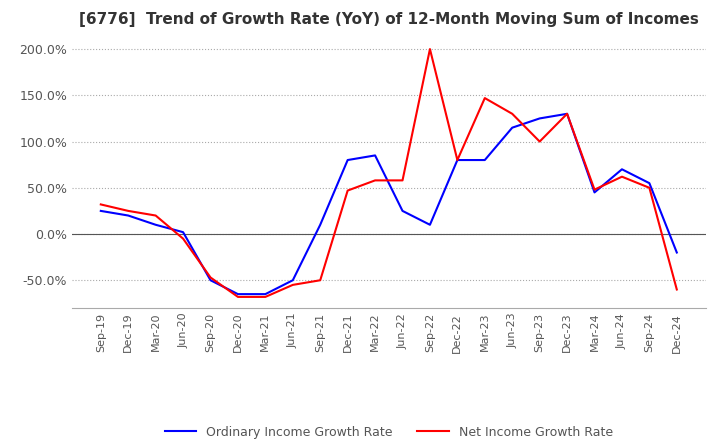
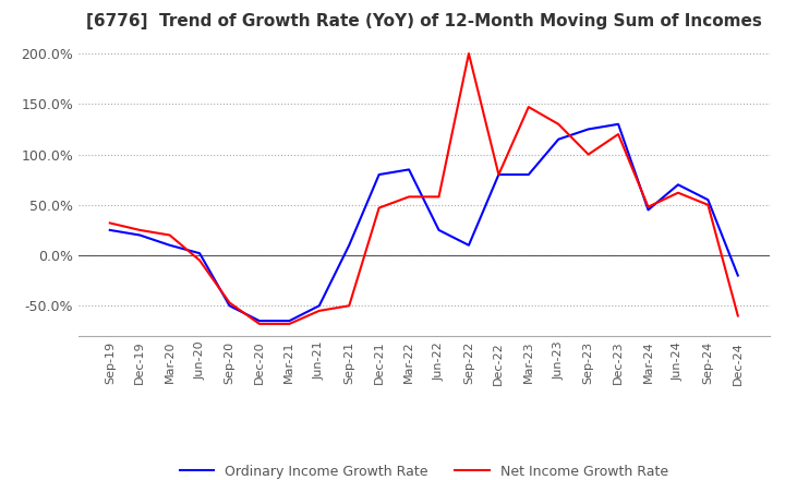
Net Income Growth Rate/Dec-23: 130% -> 120%
